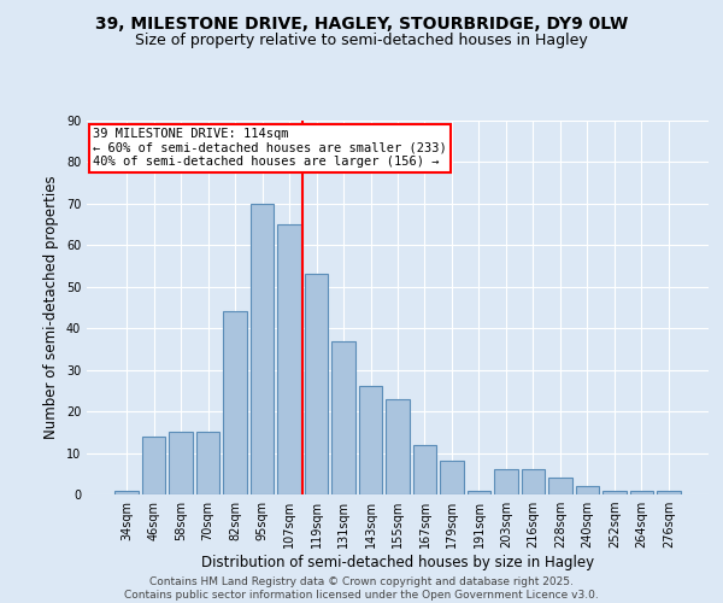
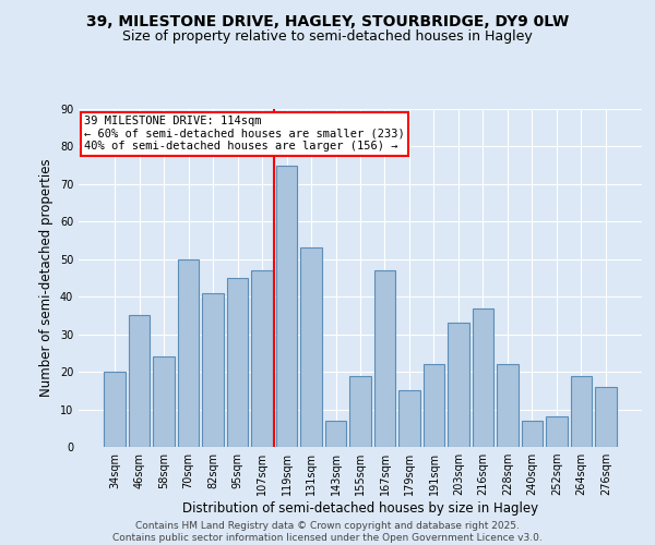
34sqm: 1 -> 20
46sqm: 14 -> 35
58sqm: 15 -> 24
70sqm: 15 -> 50
82sqm: 44 -> 41
95sqm: 70 -> 45
107sqm: 65 -> 47
119sqm: 53 -> 75
131sqm: 37 -> 53
143sqm: 26 -> 7
155sqm: 23 -> 19
167sqm: 12 -> 47
179sqm: 8 -> 15
191sqm: 1 -> 22
203sqm: 6 -> 33
216sqm: 6 -> 37
228sqm: 4 -> 22
240sqm: 2 -> 7
252sqm: 1 -> 8
264sqm: 1 -> 19
276sqm: 1 -> 16
